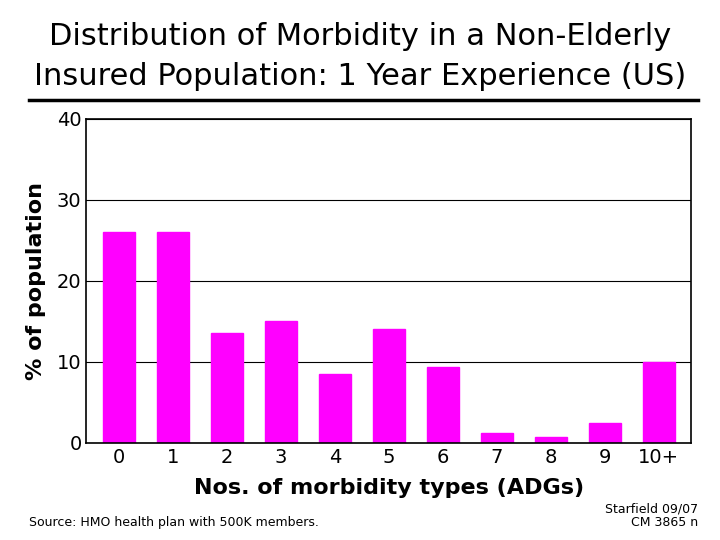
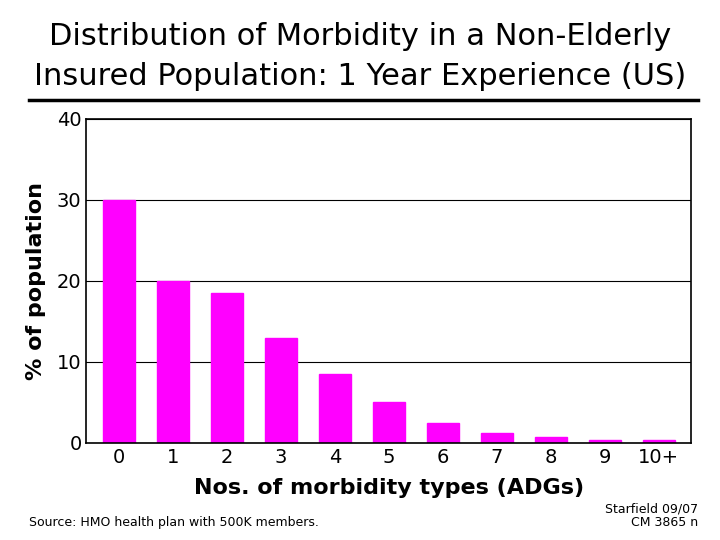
0: 26.0 -> 30.0
1: 26.0 -> 20.0
2: 13.6 -> 18.5
3: 15.0 -> 13.0
5: 14.0 -> 5.0
6: 9.4 -> 2.5
9: 2.4 -> 0.4
10+: 10.0 -> 0.3
